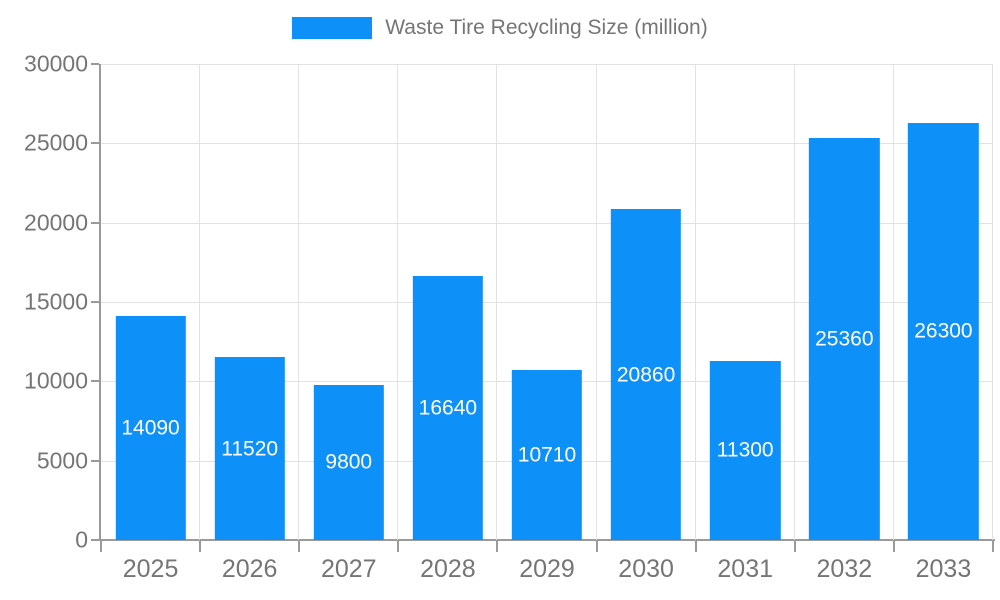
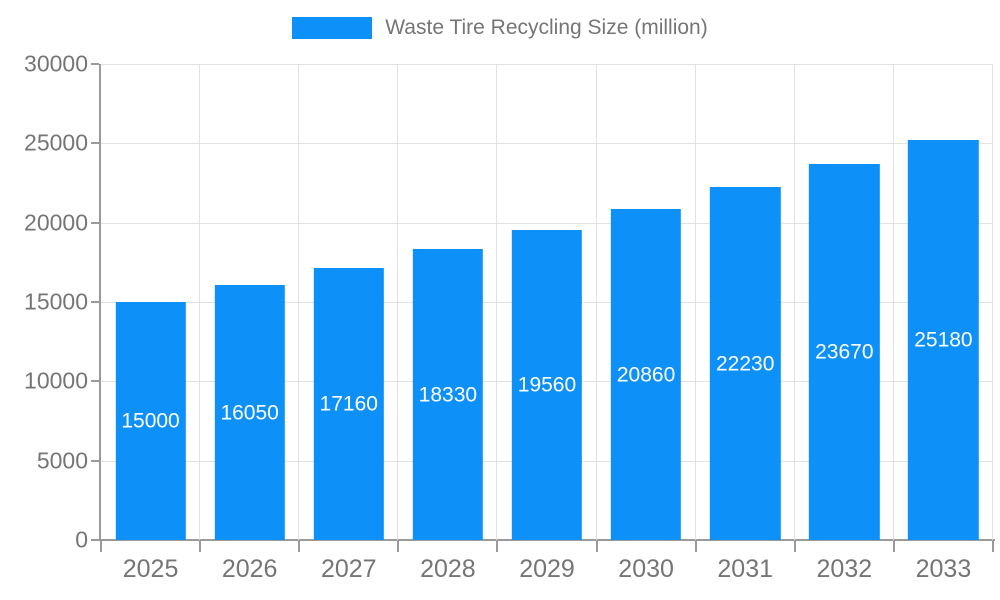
2025: 14090 -> 15000
2026: 11520 -> 16050
2027: 9800 -> 17160
2028: 16640 -> 18330
2029: 10710 -> 19560
2031: 11300 -> 22230
2032: 25360 -> 23670
2033: 26300 -> 25180
